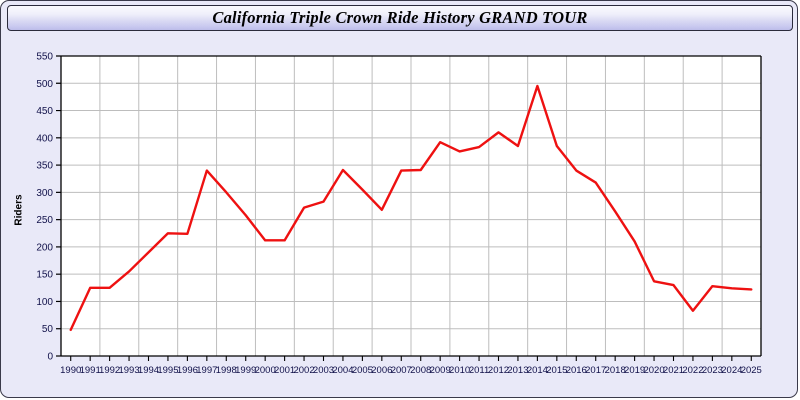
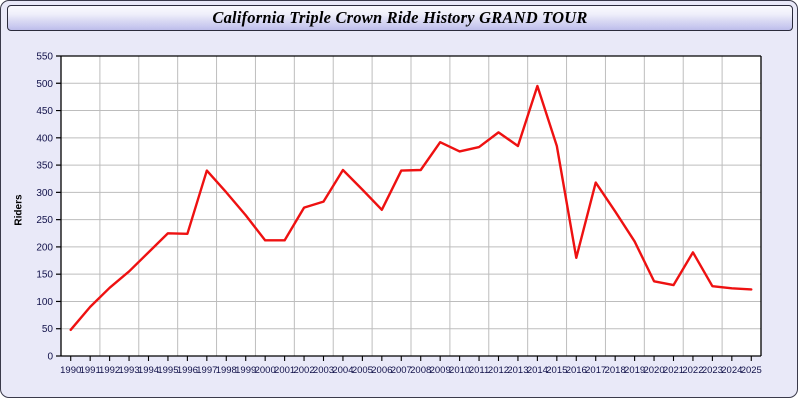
1991: 120 -> 90
2016: 340 -> 180
2022: 80 -> 190
